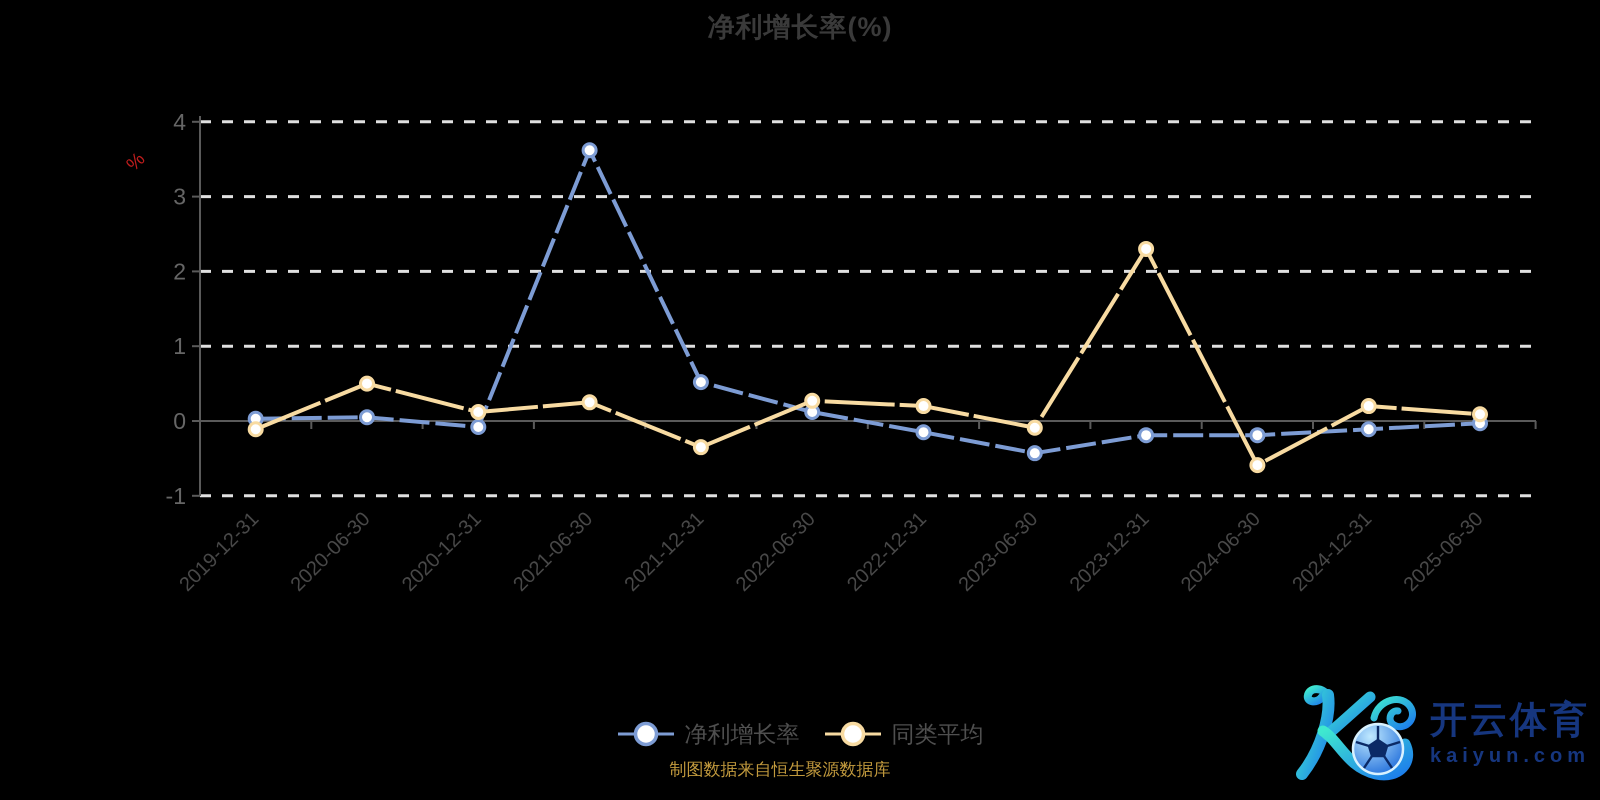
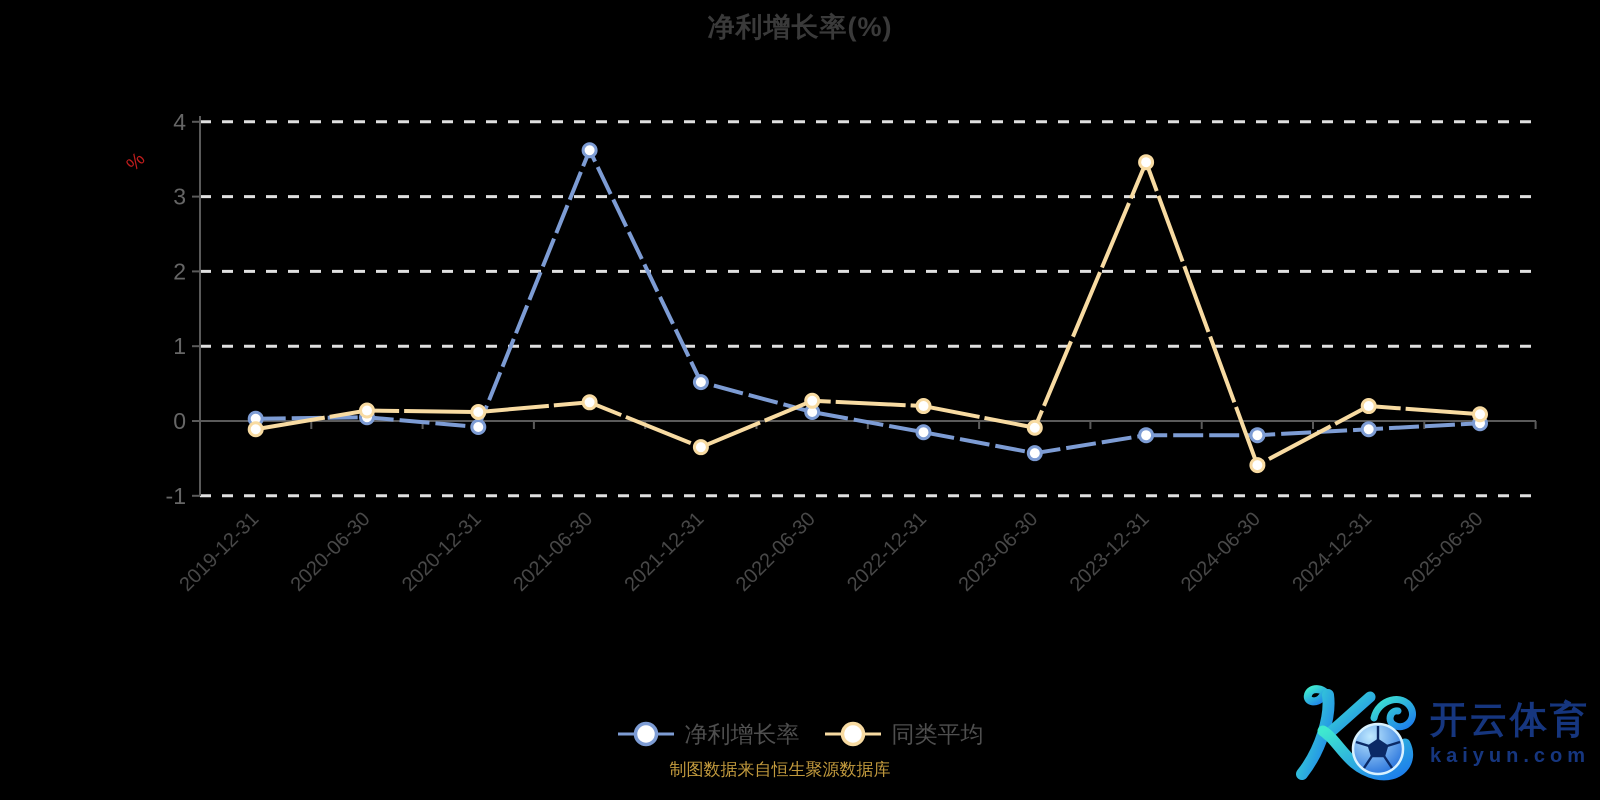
同类平均/2020-06-30: 0.5 -> 0.1
同类平均/2023-12-31: 2.3 -> 3.5
